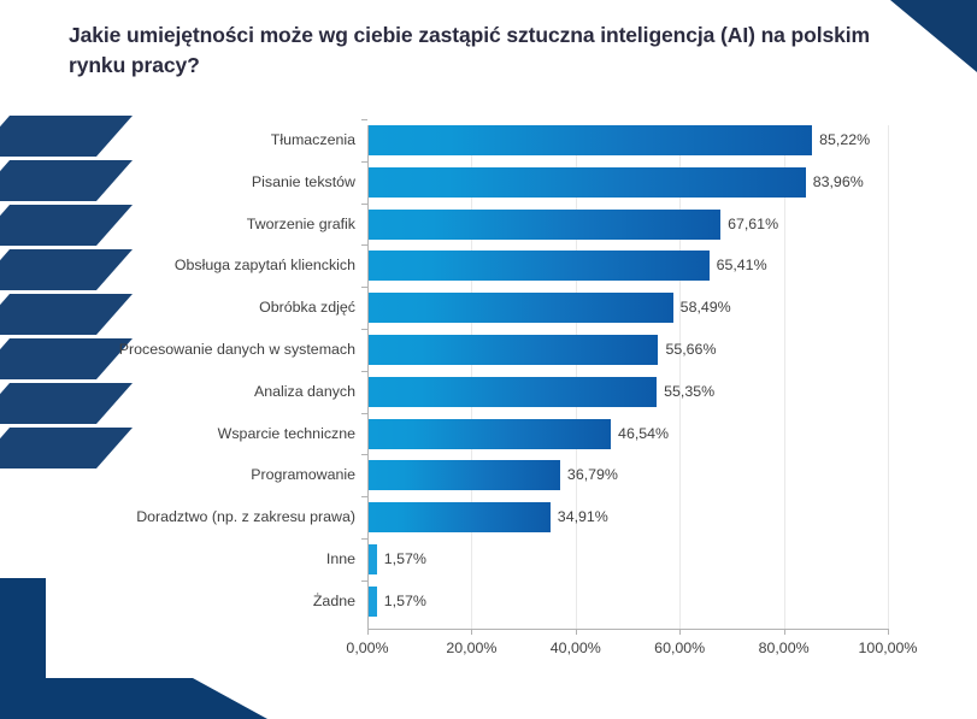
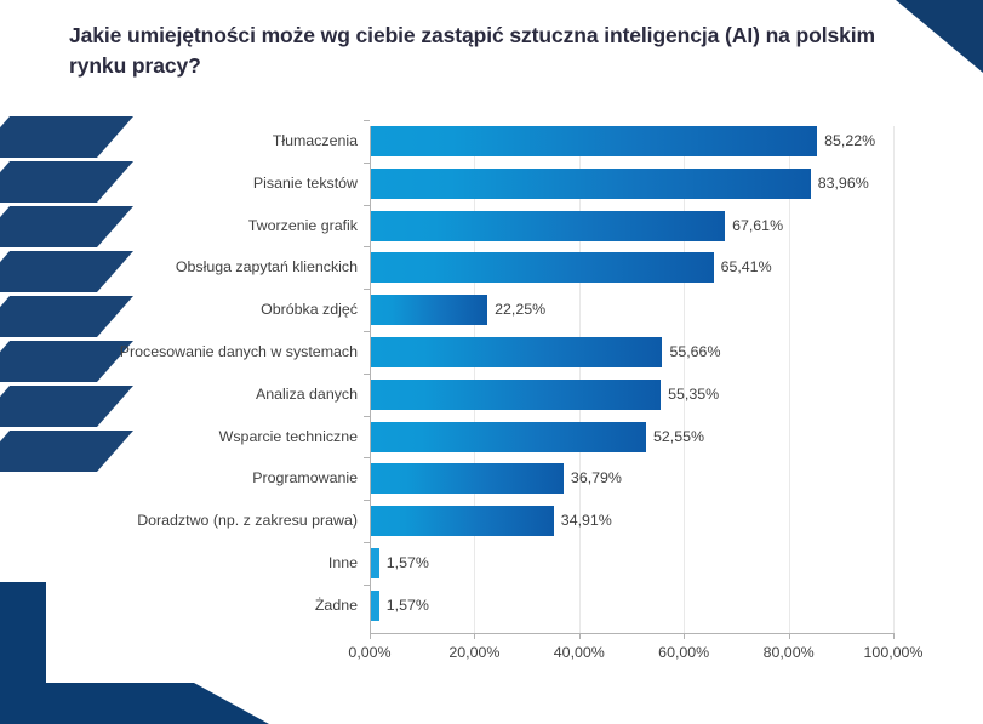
Obróbka zdjęć: 58,49% -> 22,25%
Wsparcie techniczne: 46,54% -> 52,55%
